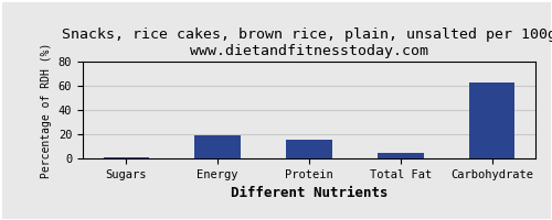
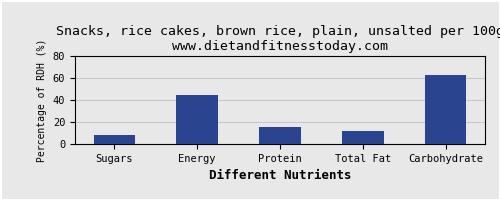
Sugars: 1 -> 8
Energy: 20 -> 45
Total Fat: 5 -> 12
